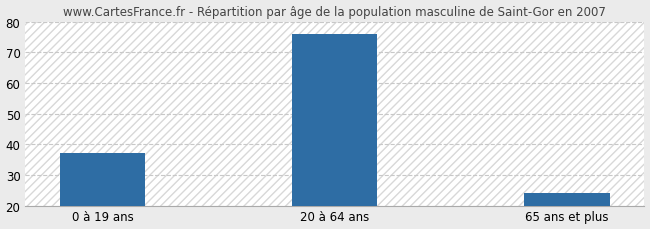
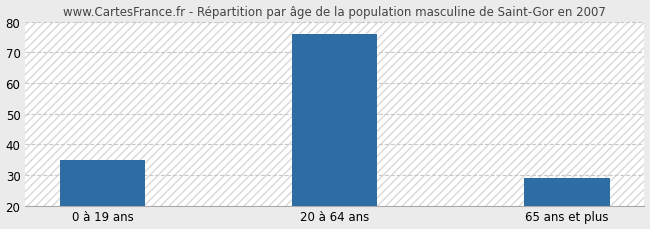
0 à 19 ans: 37 -> 35
65 ans et plus: 24 -> 29
